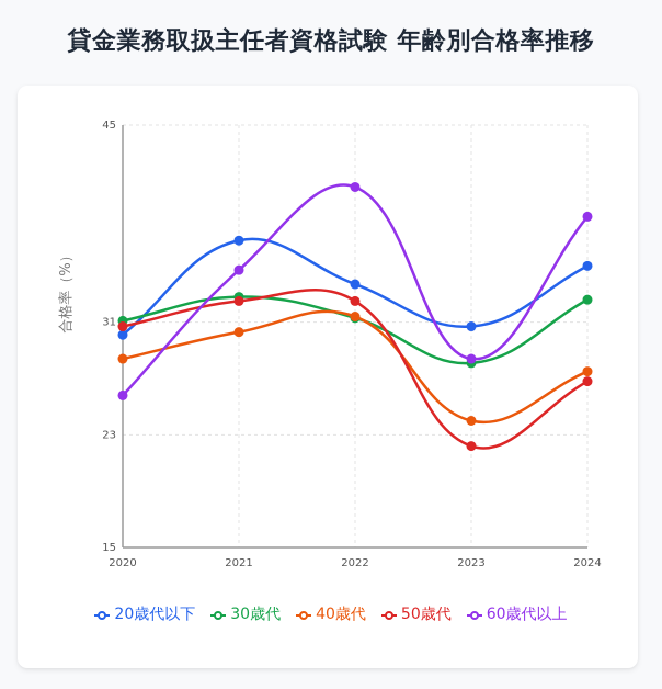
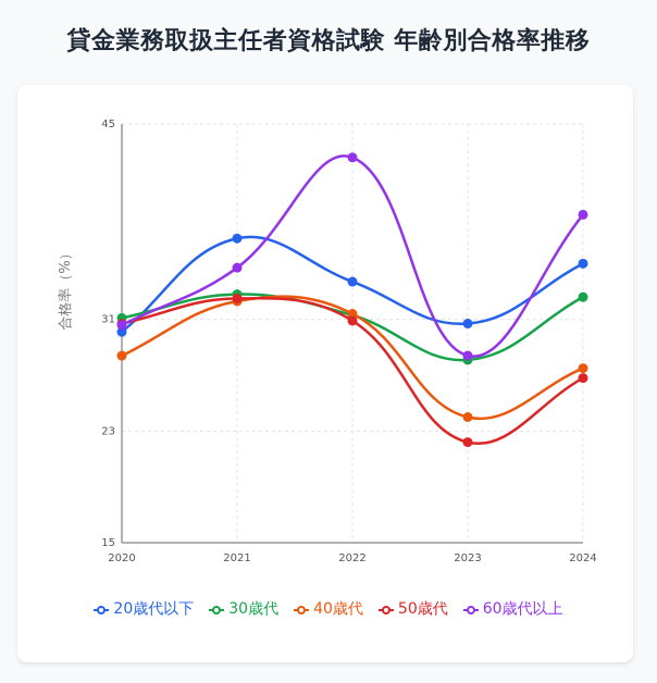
60歳代以上/2020: 25.8 -> 30.6
40歳代/2021: 30.3 -> 32.3
50歳代/2022: 32.5 -> 30.9
60歳代以上/2022: 40.6 -> 42.6
